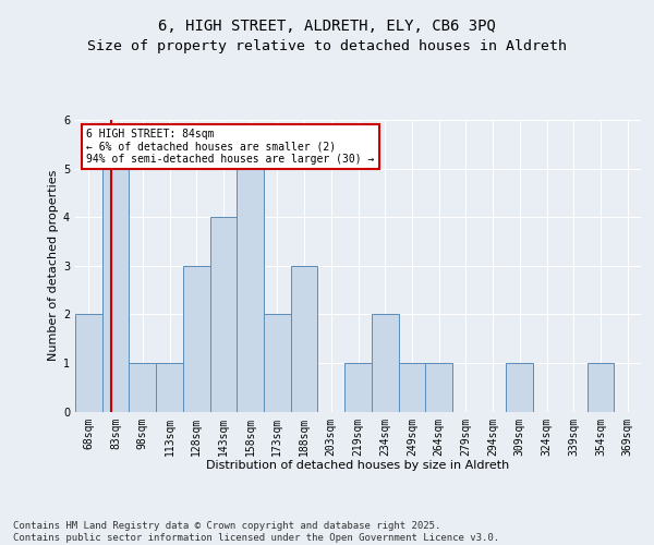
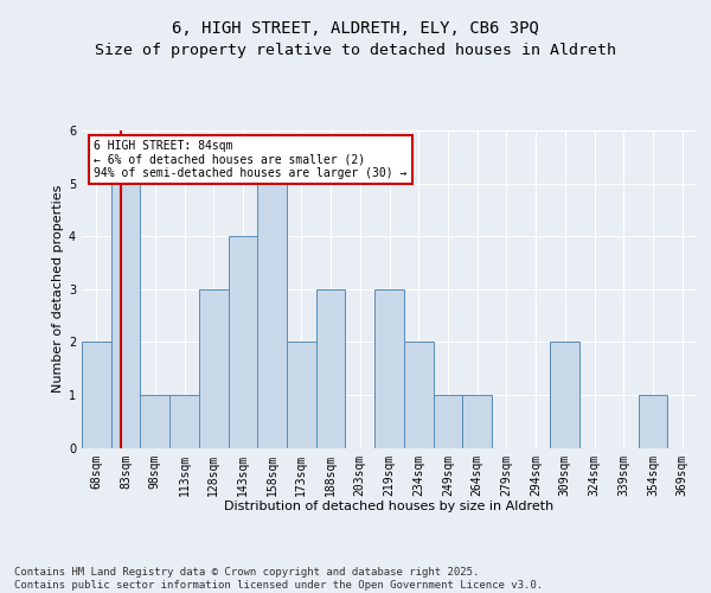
219sqm: 1 -> 3
309sqm: 1 -> 2
